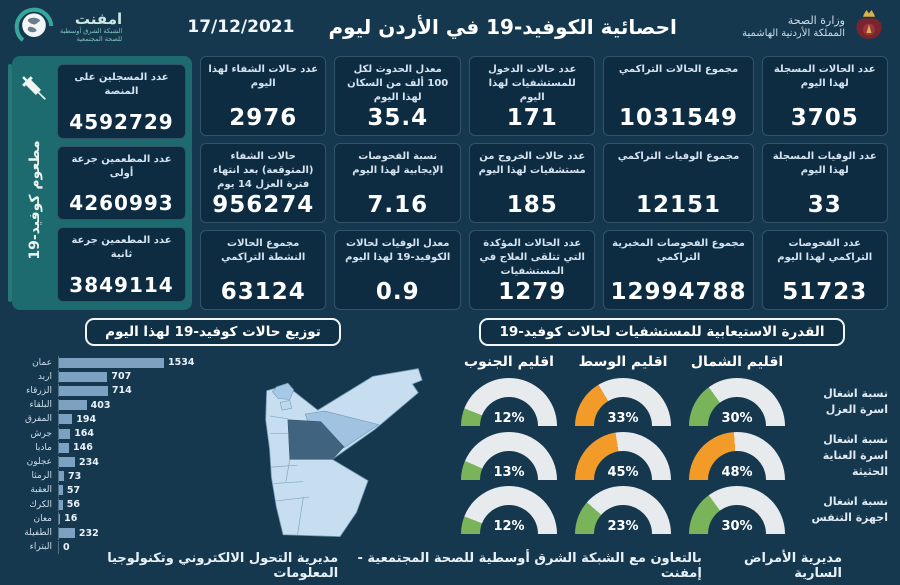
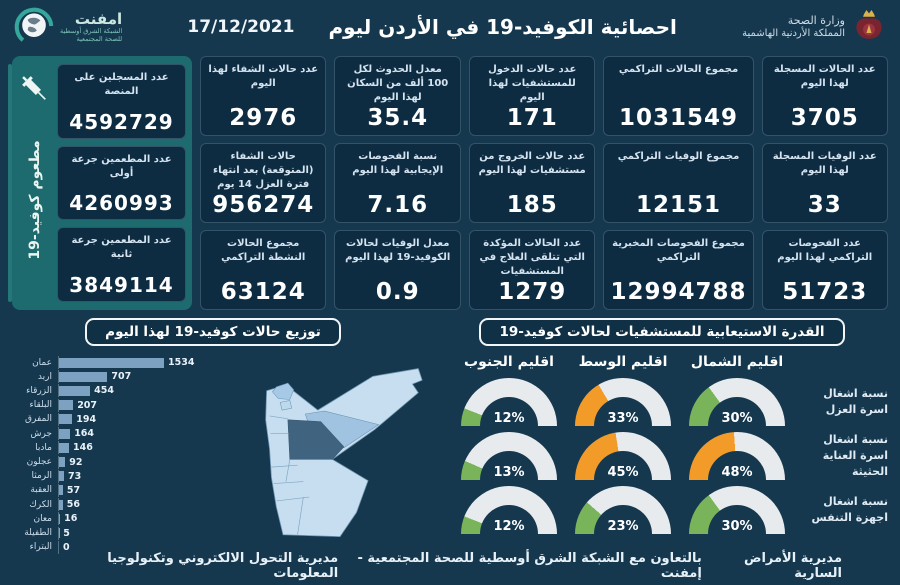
توزيع حالات كوفيد-19 لهذا اليوم/الزرقاء: 714 -> 454
توزيع حالات كوفيد-19 لهذا اليوم/البلقاء: 403 -> 207
توزيع حالات كوفيد-19 لهذا اليوم/عجلون: 234 -> 92
توزيع حالات كوفيد-19 لهذا اليوم/الطفيلة: 232 -> 5
